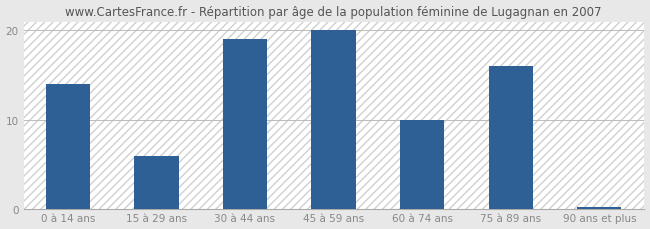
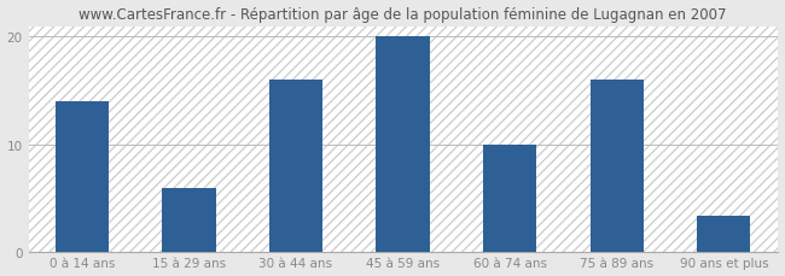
30 à 44 ans: 19.0 -> 16.0
90 ans et plus: 0.2 -> 3.4
